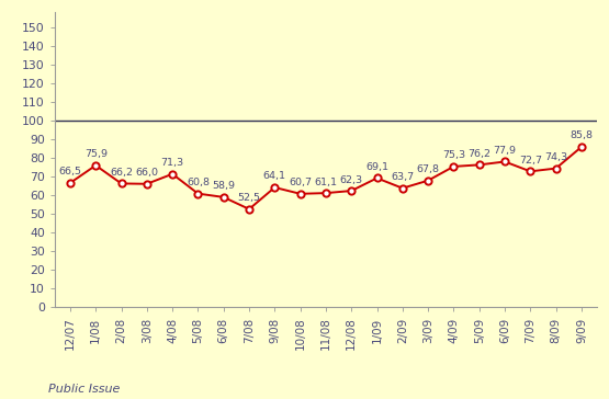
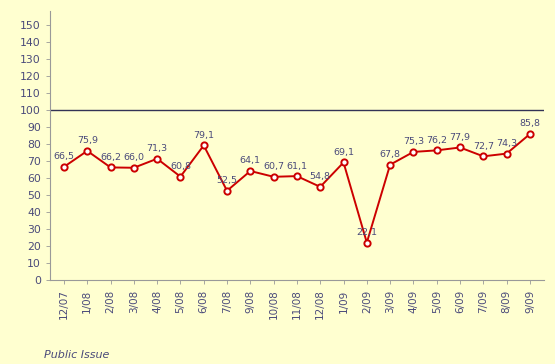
6/08: 58,9 -> 79,1
12/08: 62,3 -> 54,8
2/09: 63,7 -> 22,1
